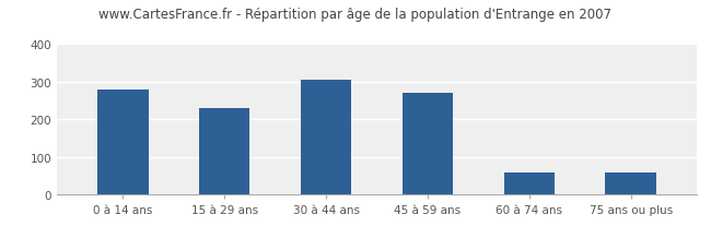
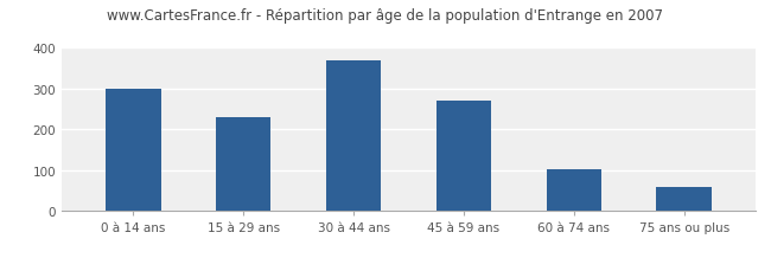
0 à 14 ans: 280 -> 300
30 à 44 ans: 305 -> 370
60 à 74 ans: 60 -> 102
